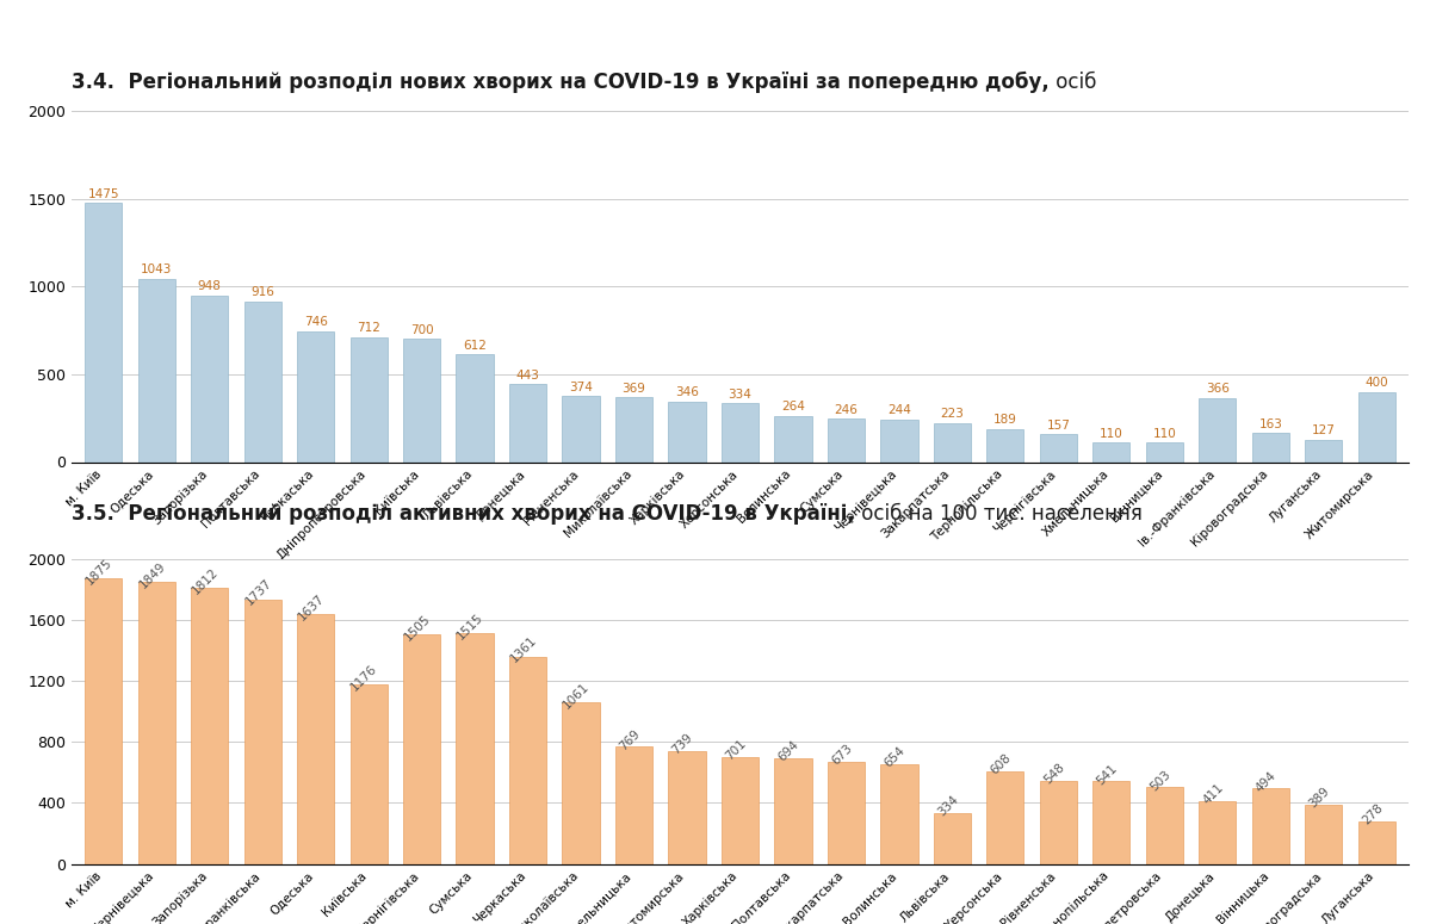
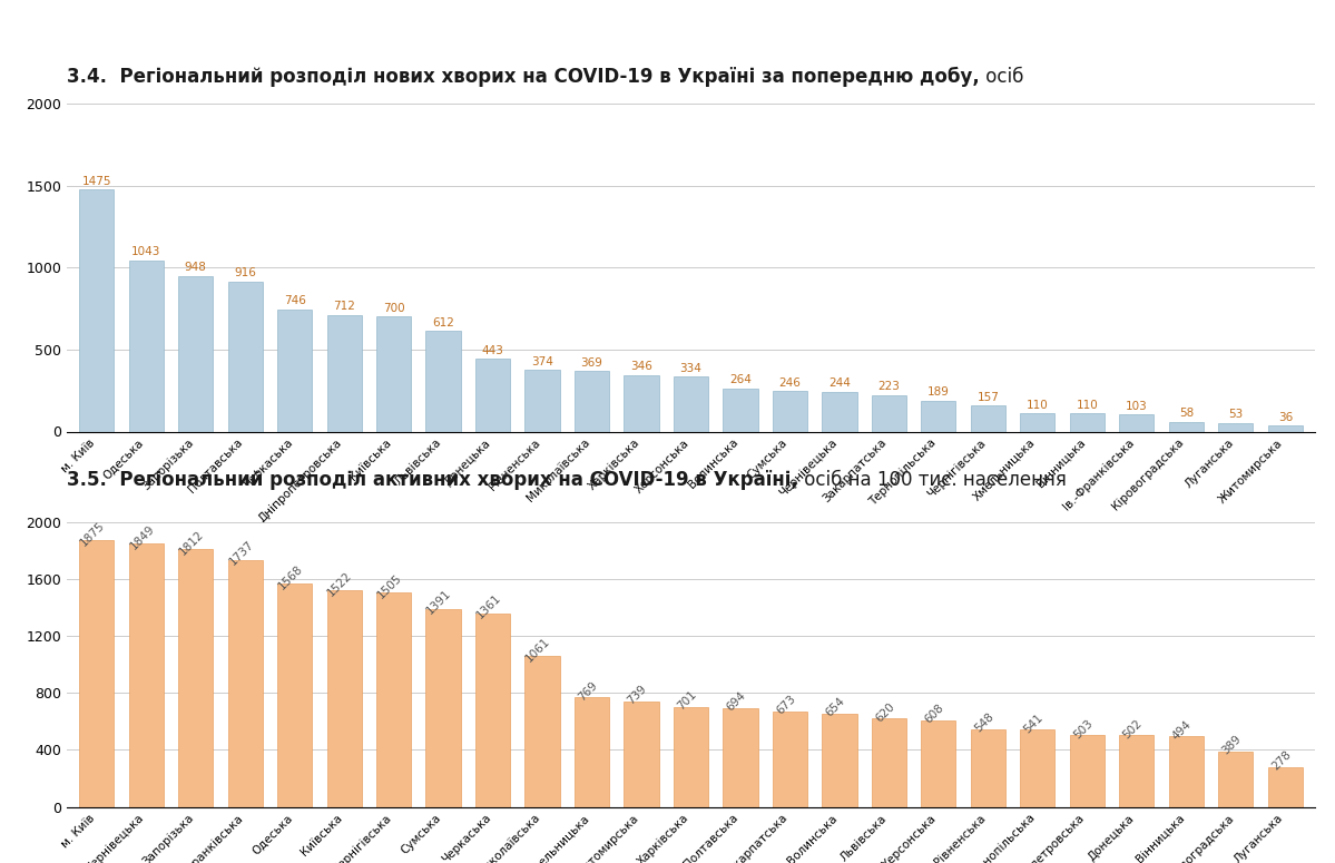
Ів.-Франківська: 366 -> 103
Кіровоградська: 163 -> 58
Луганська: 127 -> 53
Житомирська: 400 -> 36
Одеська: 1637 -> 1568
Київська: 1176 -> 1522
Сумська: 1515 -> 1391
Львівська: 334 -> 620
Донецька: 411 -> 502
